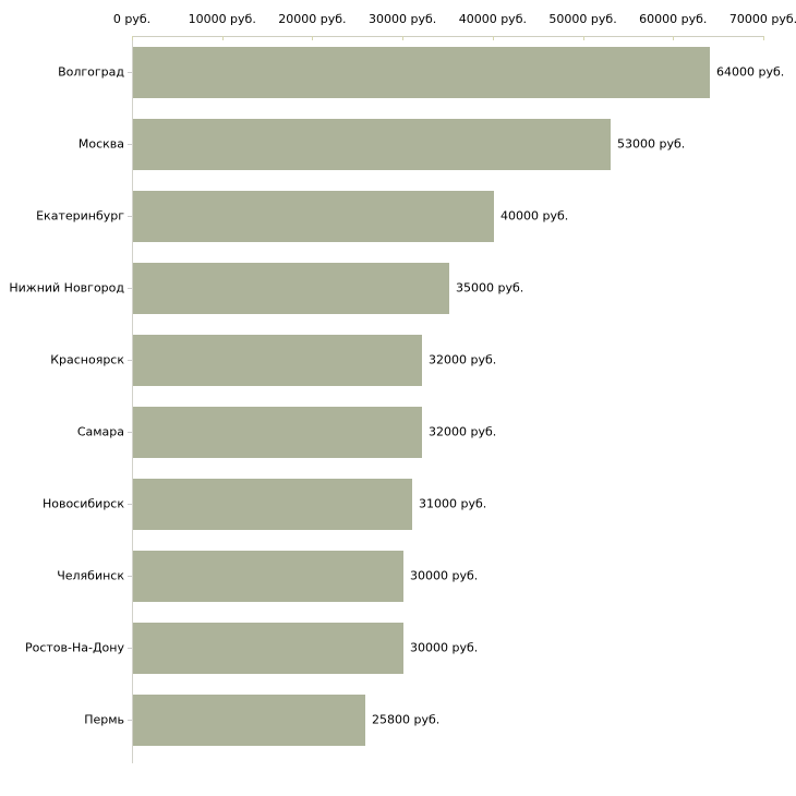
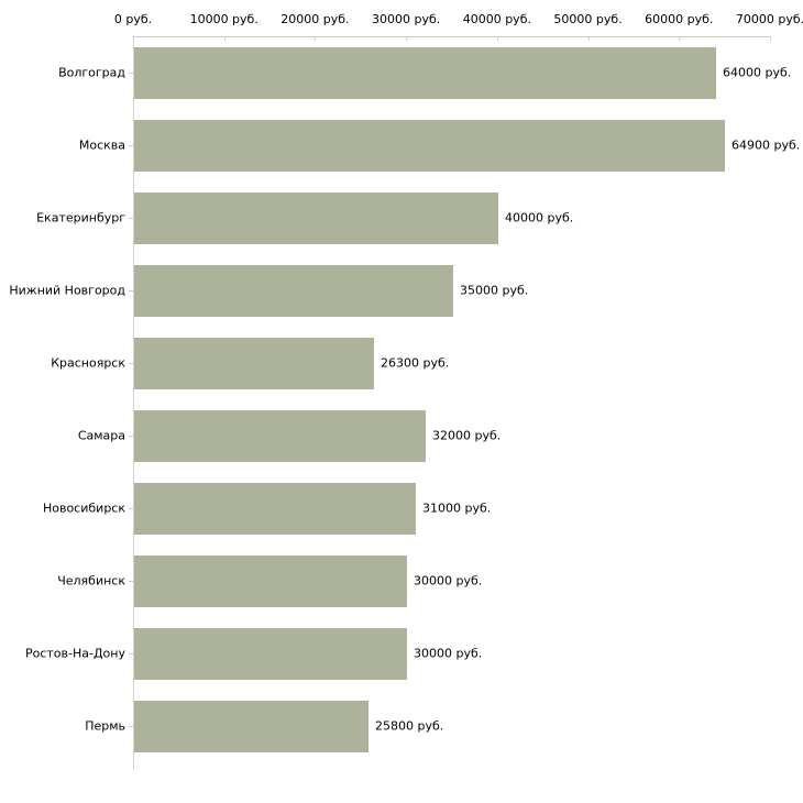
Москва: 53000 -> 64900
Красноярск: 32000 -> 26300
